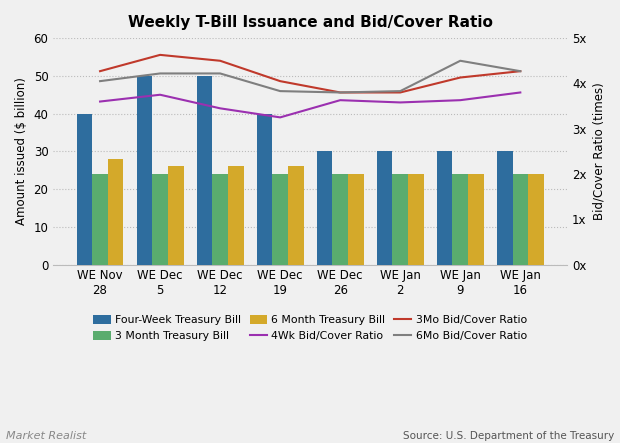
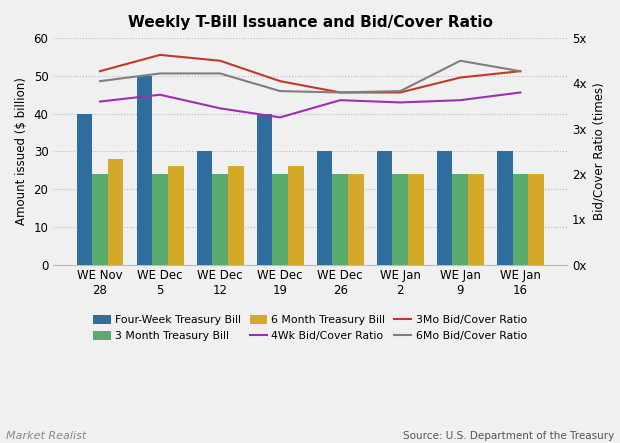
Four-Week Treasury Bill/WE Dec 12: 50 -> 30
